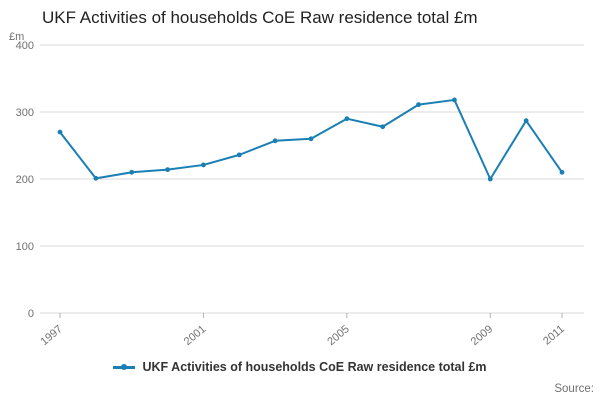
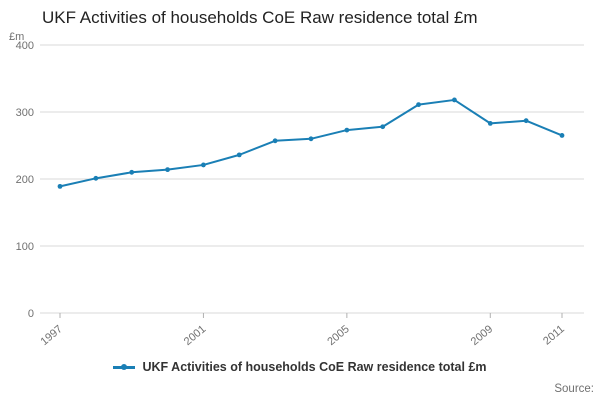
1997: 270 -> 190
2005: 290 -> 270
2009: 200 -> 280
2011: 210 -> 260
